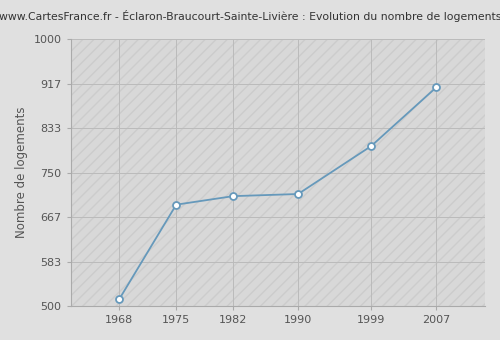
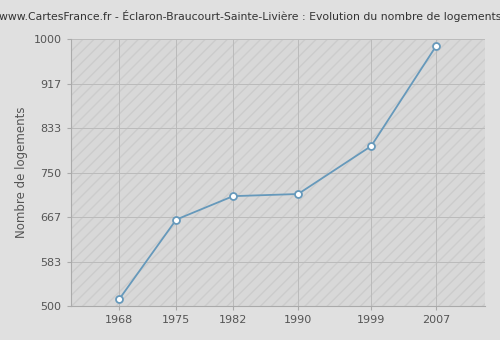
1975: 690 -> 662
2007: 910 -> 988
